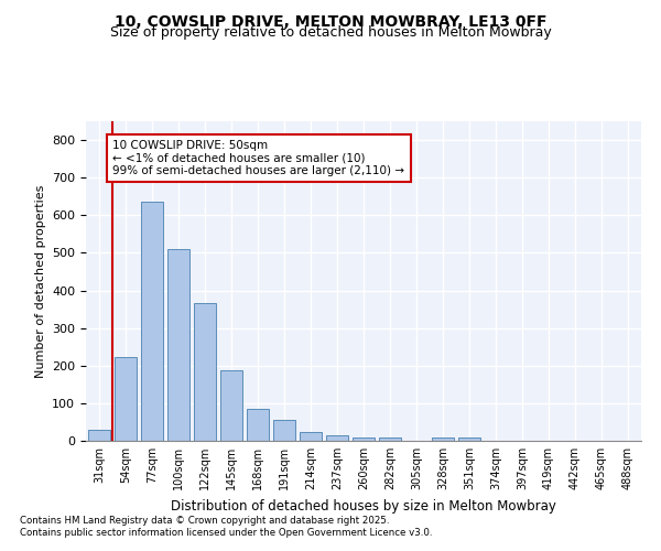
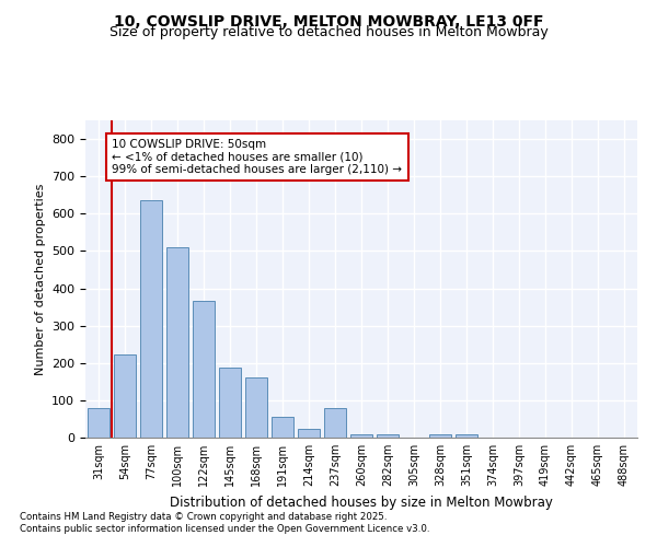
31sqm: 30 -> 80
168sqm: 85 -> 160
237sqm: 15 -> 80
